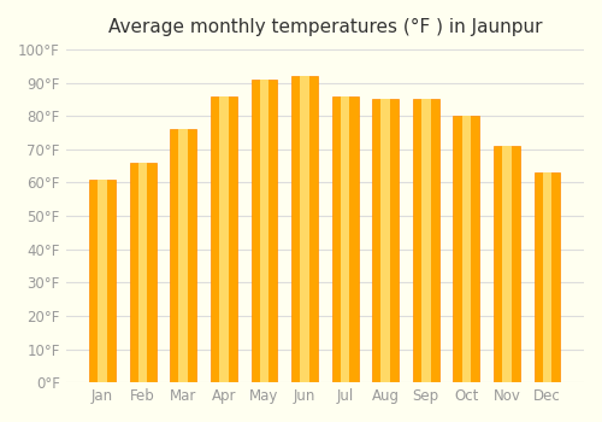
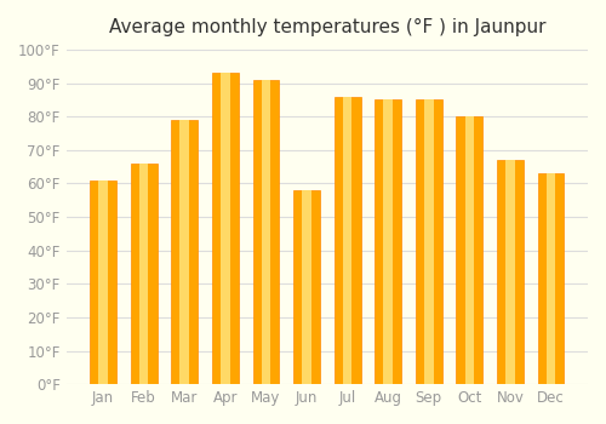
Mar: 76°F -> 79°F
Apr: 86°F -> 93°F
Jun: 92°F -> 58°F
Nov: 71°F -> 67°F
